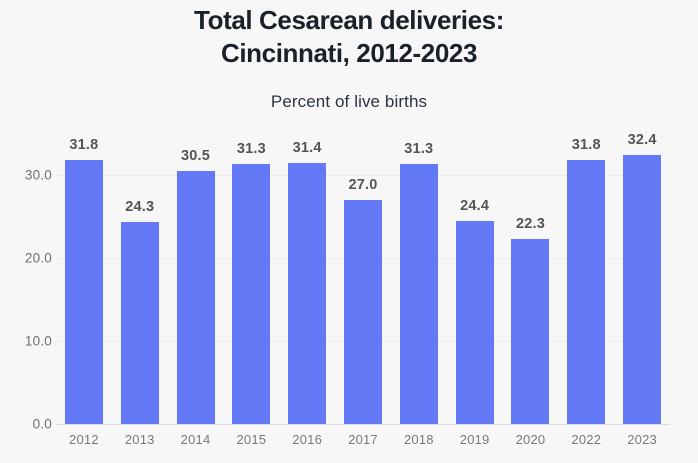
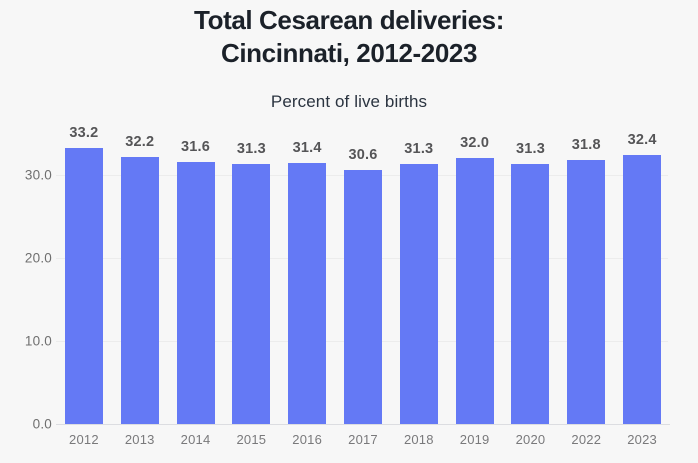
2012: 31.8 -> 33.2
2013: 24.3 -> 32.2
2014: 30.5 -> 31.6
2017: 27.0 -> 30.6
2019: 24.4 -> 32.0
2020: 22.3 -> 31.3
